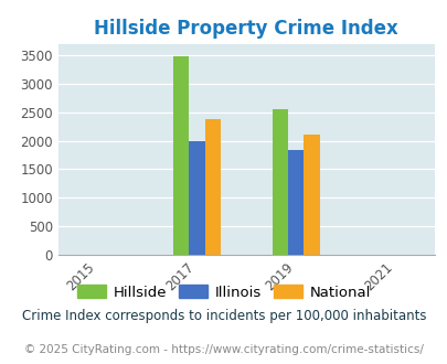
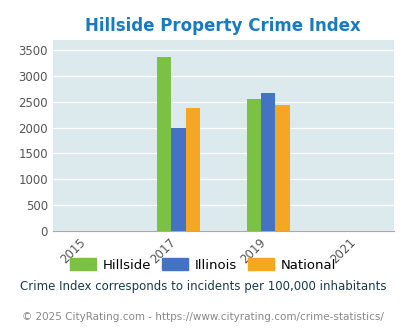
Hillside/2017: 3480 -> 3360
Illinois/2019: 1840 -> 2660
National/2019: 2110 -> 2440
